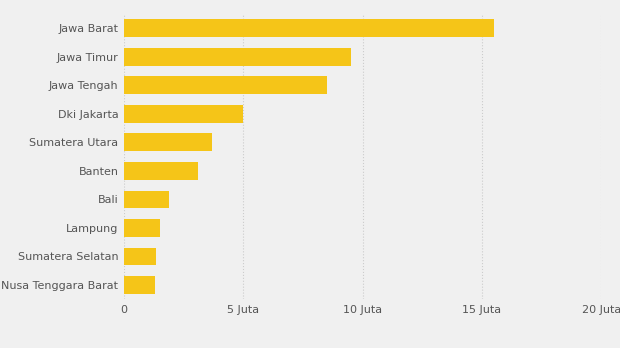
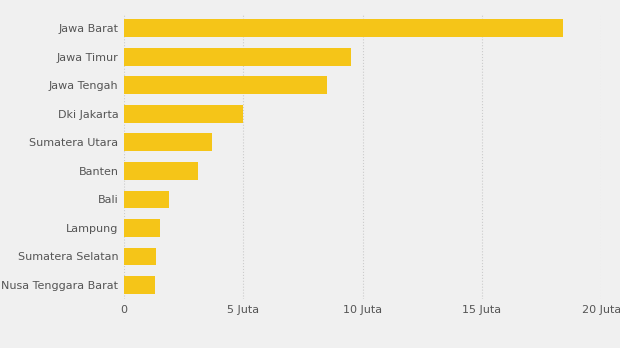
Jawa Barat: 15.50 Juta -> 18.40 Juta
